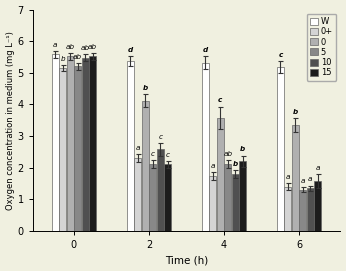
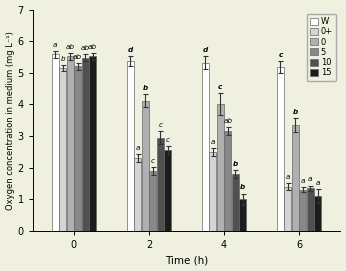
5/2: 2.12 -> 1.90
10/2: 2.58 -> 2.95
15/2: 2.10 -> 2.55
0+/4: 1.73 -> 2.50
0/4: 3.58 -> 4.00
5/4: 2.12 -> 3.15
15/4: 2.20 -> 1.00
15/6: 1.58 -> 1.10
